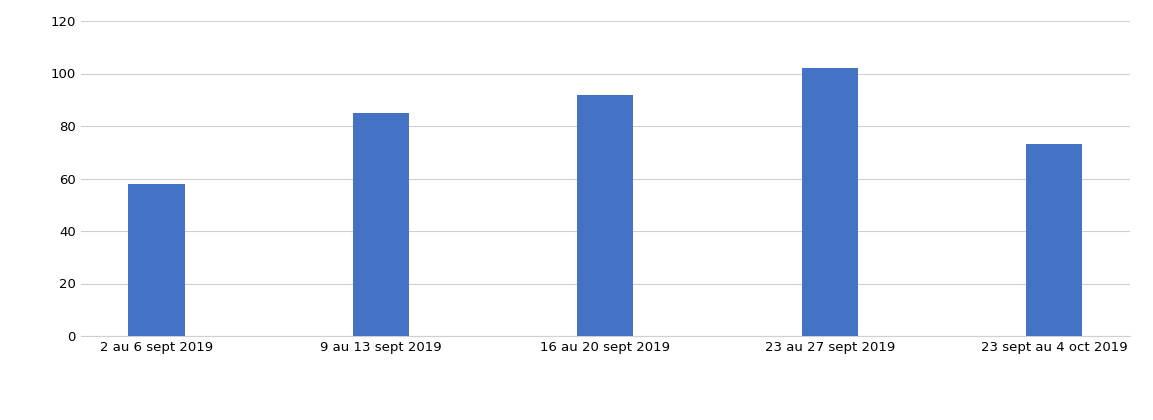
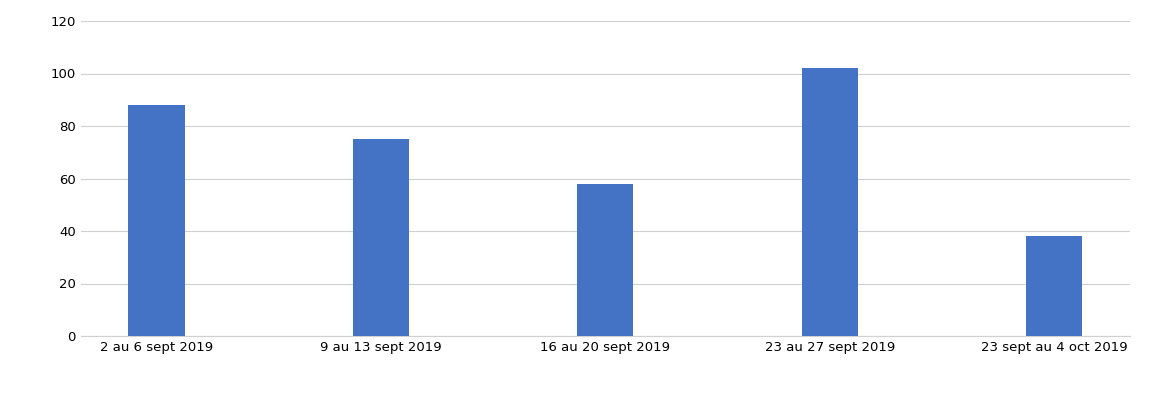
2 au 6 sept 2019: 58 -> 88
9 au 13 sept 2019: 85 -> 75
16 au 20 sept 2019: 92 -> 58
23 sept au 4 oct 2019: 73 -> 38
